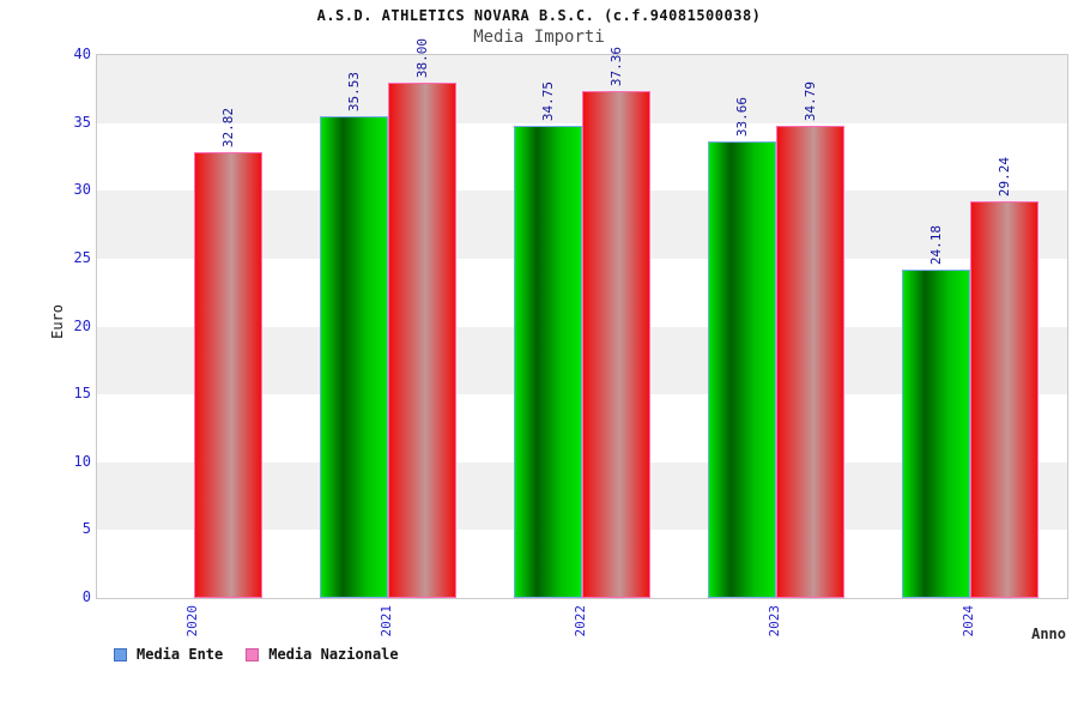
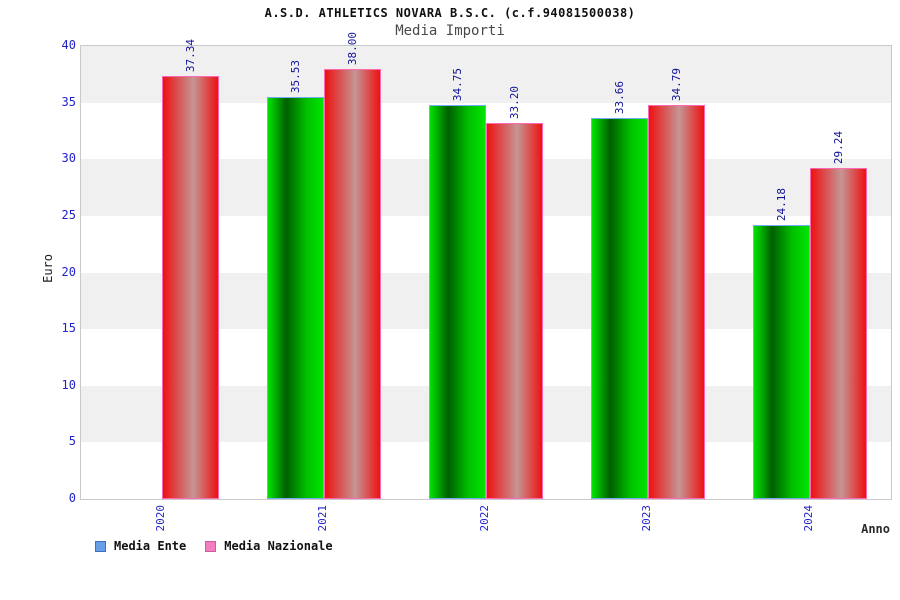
Media Nazionale/2020: 32.82 -> 37.34
Media Nazionale/2022: 37.36 -> 33.20
